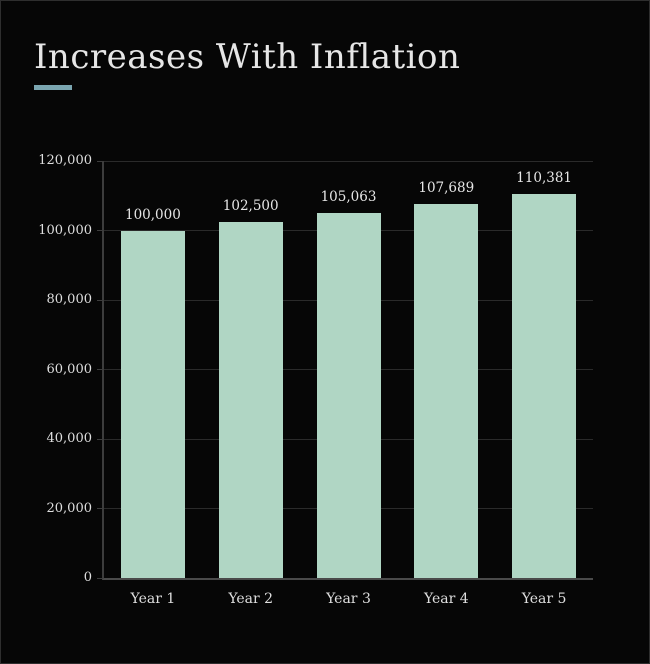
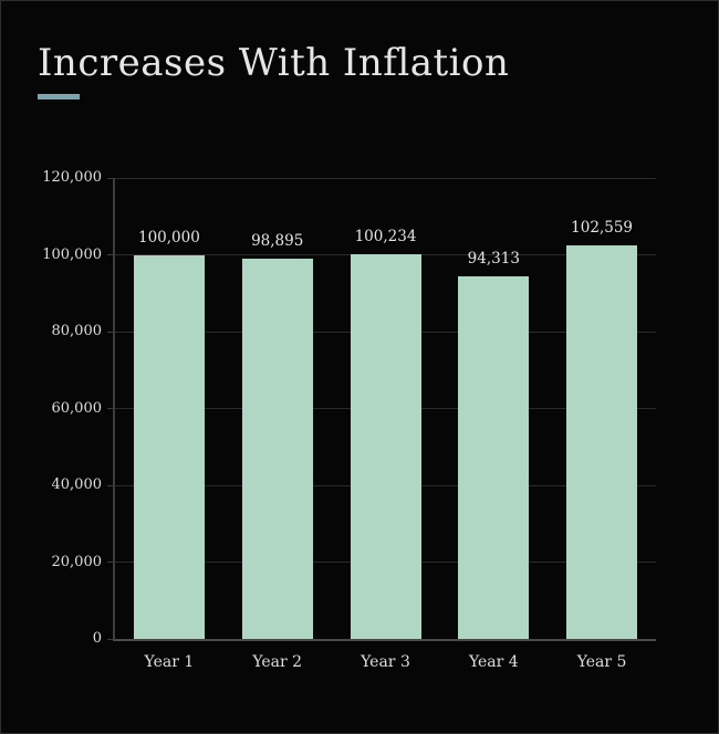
Year 2: 102,500 -> 98,895
Year 3: 105,063 -> 100,234
Year 4: 107,689 -> 94,313
Year 5: 110,381 -> 102,559
